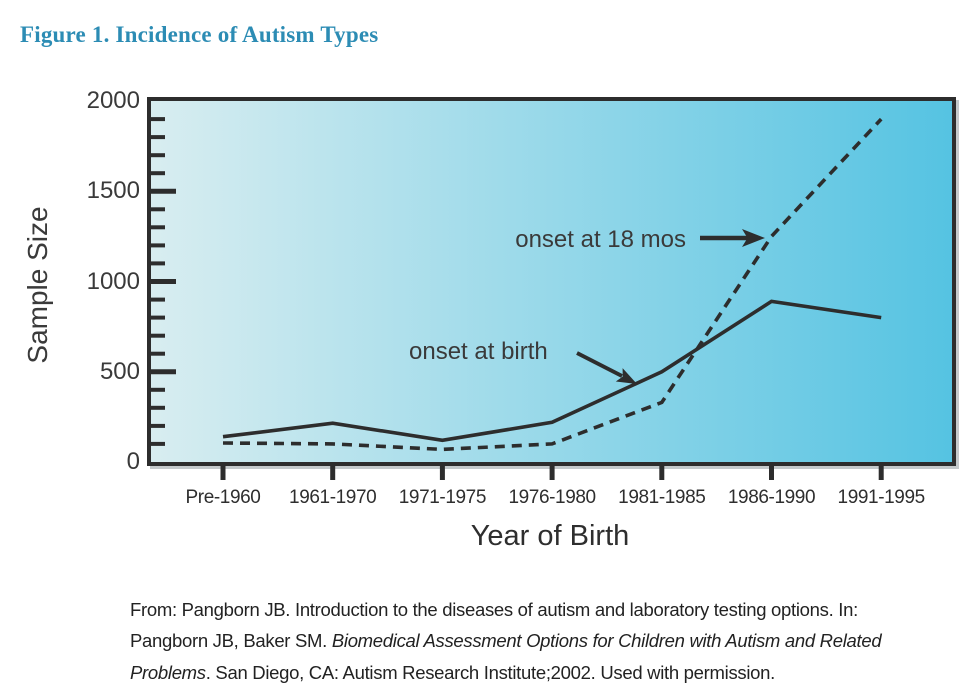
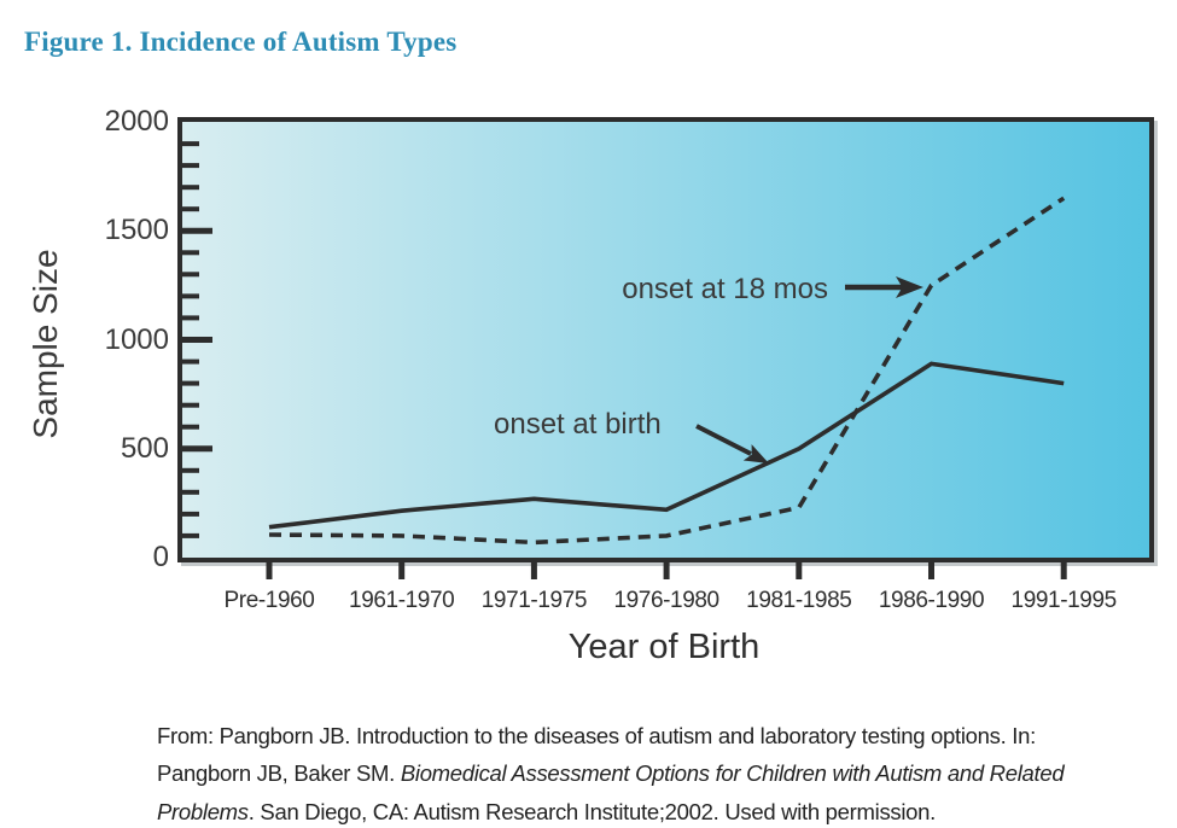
onset at birth/1971-1975: 120 -> 270
onset at 18 mos/1981-1985: 330 -> 230
onset at 18 mos/1991-1995: 1900 -> 1650
